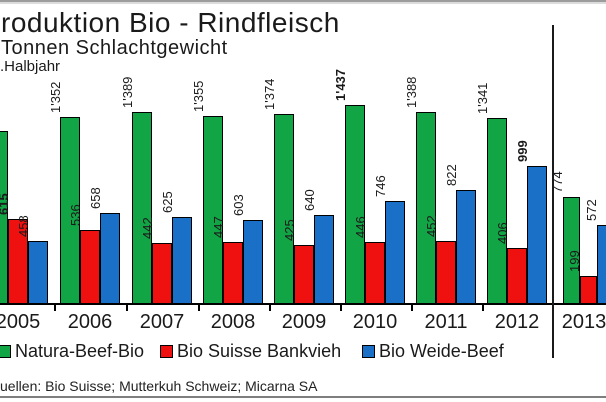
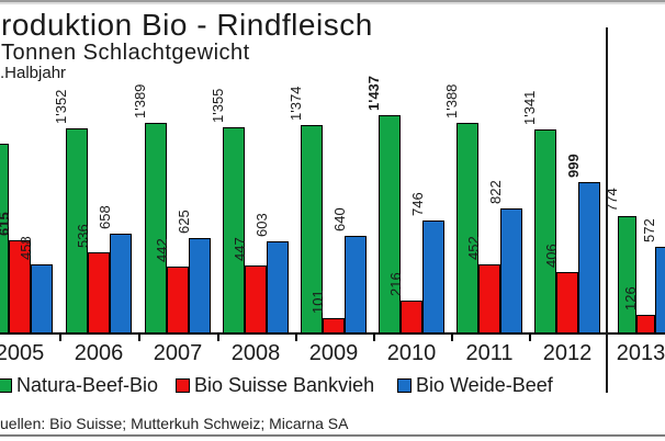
Bio Suisse Bankvieh/2009: 425 -> 101
Bio Suisse Bankvieh/2010: 446 -> 216
Bio Suisse Bankvieh/2013: 199 -> 126
